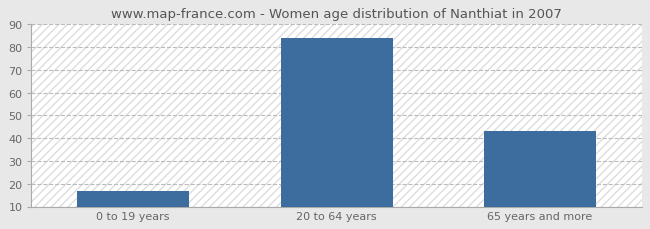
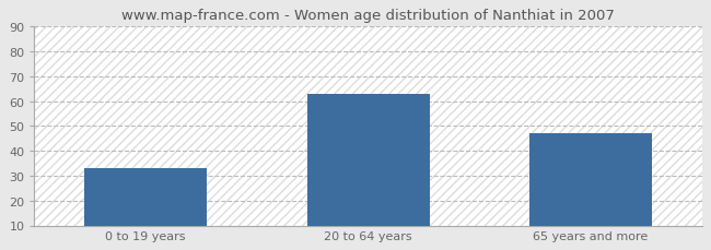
0 to 19 years: 17 -> 33
20 to 64 years: 84 -> 63
65 years and more: 43 -> 47
